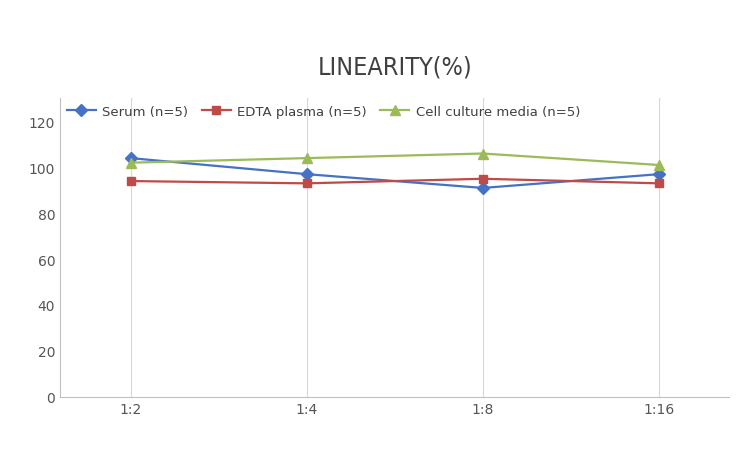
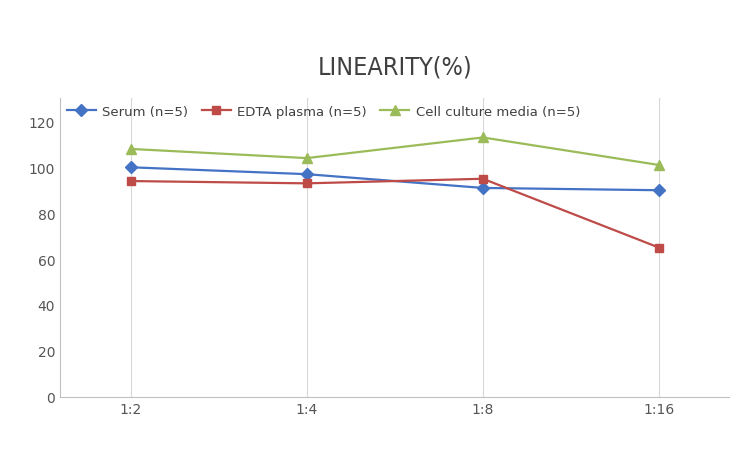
Serum (n=5)/1:2: 104 -> 100
Cell culture media (n=5)/1:2: 102 -> 108
Cell culture media (n=5)/1:8: 106 -> 113
Serum (n=5)/1:16: 97 -> 90
EDTA plasma (n=5)/1:16: 93 -> 65
